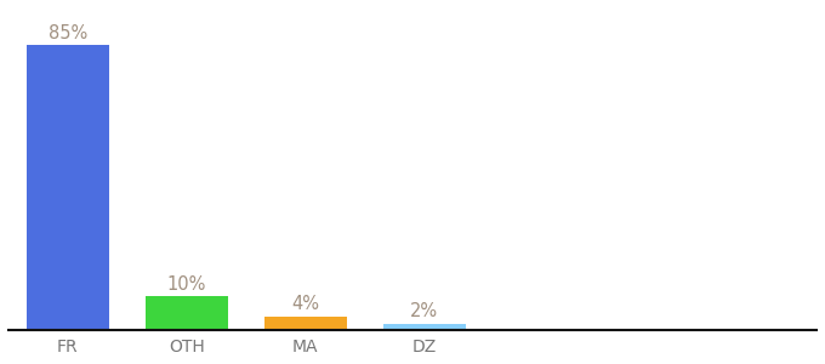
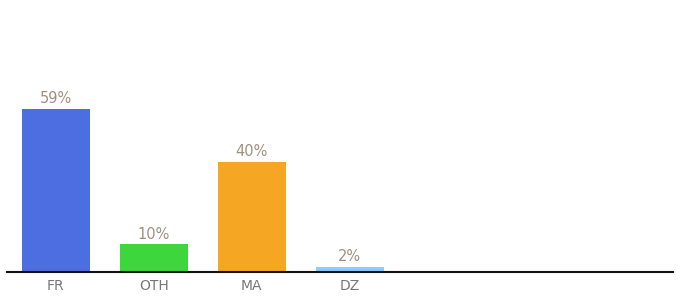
FR: 85% -> 59%
MA: 4% -> 40%
